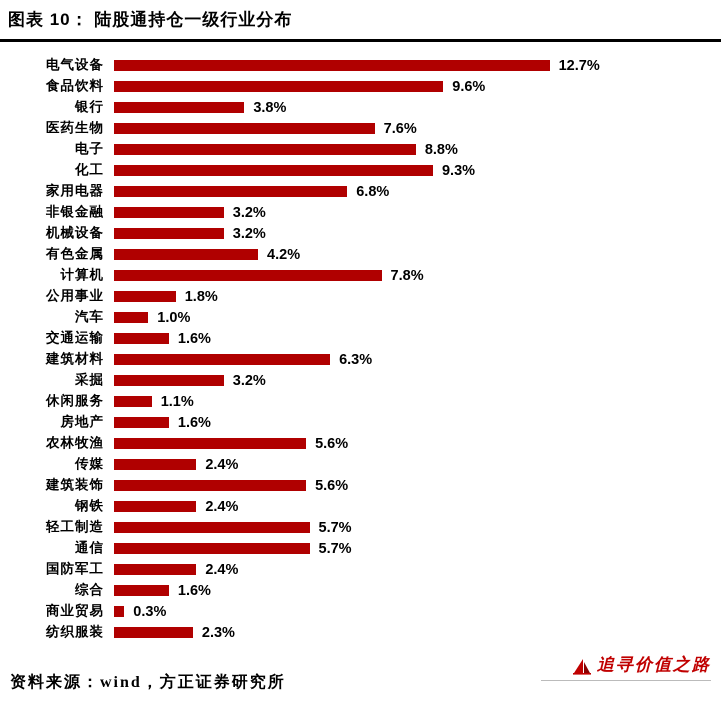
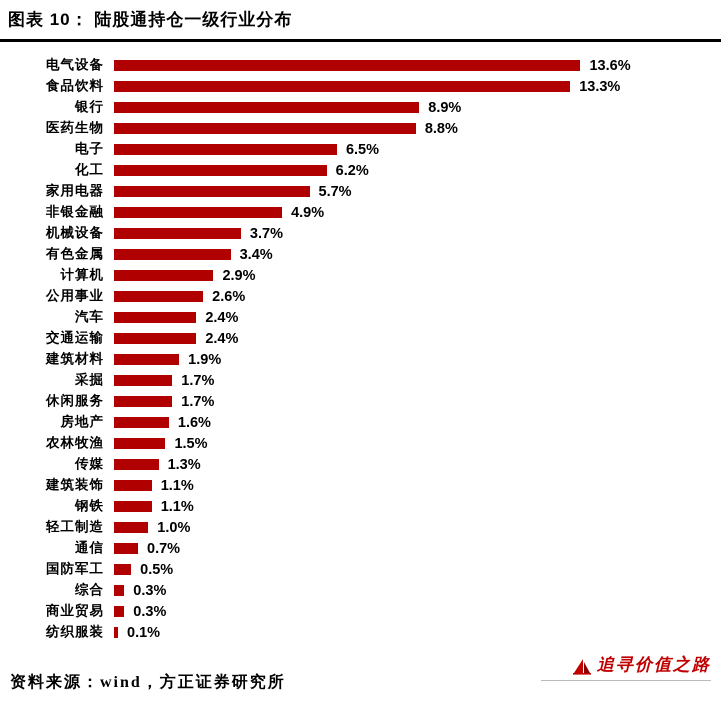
电气设备: 12.7% -> 13.6%
食品饮料: 9.6% -> 13.3%
银行: 3.8% -> 8.9%
医药生物: 7.6% -> 8.8%
电子: 8.8% -> 6.5%
化工: 9.3% -> 6.2%
家用电器: 6.8% -> 5.7%
非银金融: 3.2% -> 4.9%
机械设备: 3.2% -> 3.7%
有色金属: 4.2% -> 3.4%
计算机: 7.8% -> 2.9%
公用事业: 1.8% -> 2.6%
汽车: 1.0% -> 2.4%
交通运输: 1.6% -> 2.4%
建筑材料: 6.3% -> 1.9%
采掘: 3.2% -> 1.7%
休闲服务: 1.1% -> 1.7%
农林牧渔: 5.6% -> 1.5%
传媒: 2.4% -> 1.3%
建筑装饰: 5.6% -> 1.1%
钢铁: 2.4% -> 1.1%
轻工制造: 5.7% -> 1.0%
通信: 5.7% -> 0.7%
国防军工: 2.4% -> 0.5%
综合: 1.6% -> 0.3%
纺织服装: 2.3% -> 0.1%
